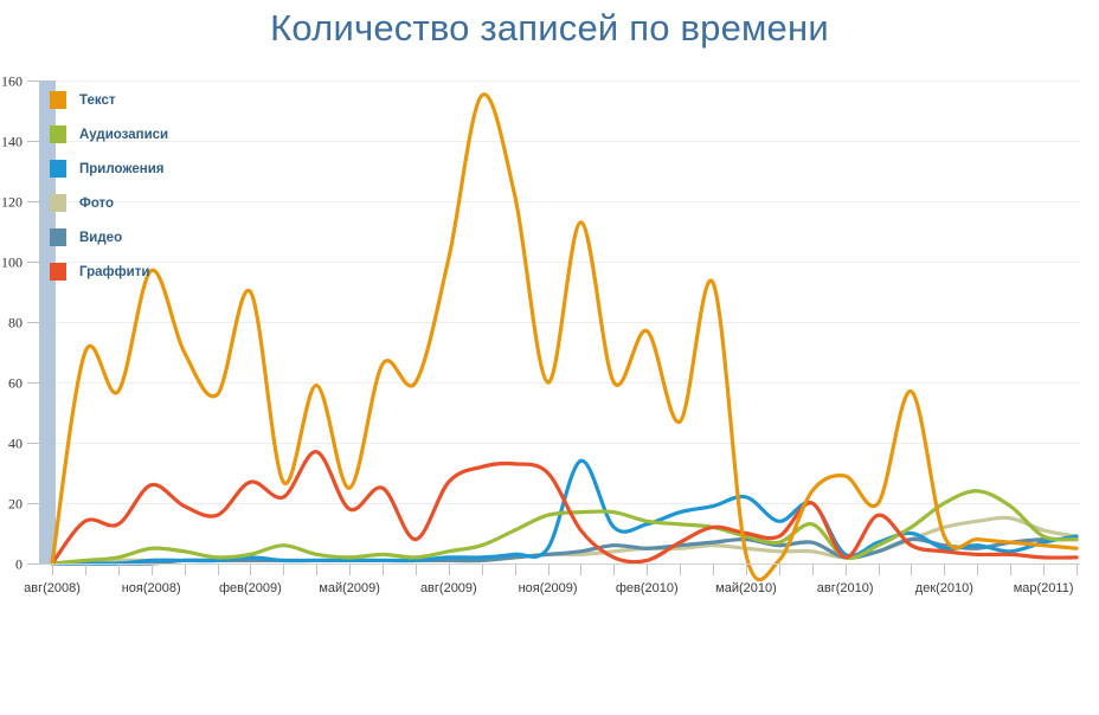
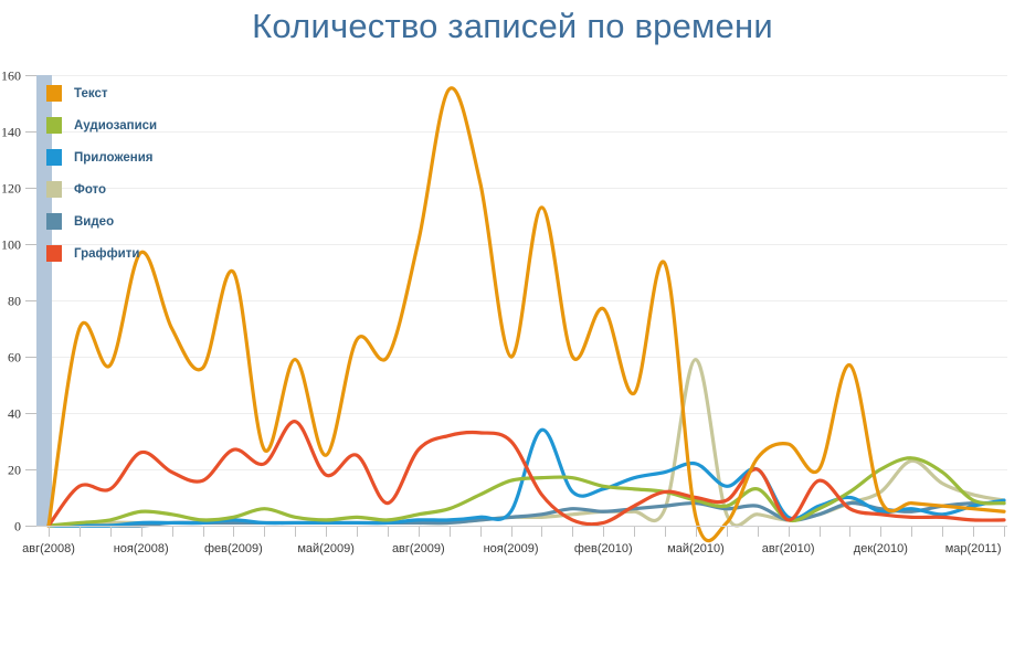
Фото/май(2010): 5 -> 59
Фото/дек(2010): 14 -> 23
